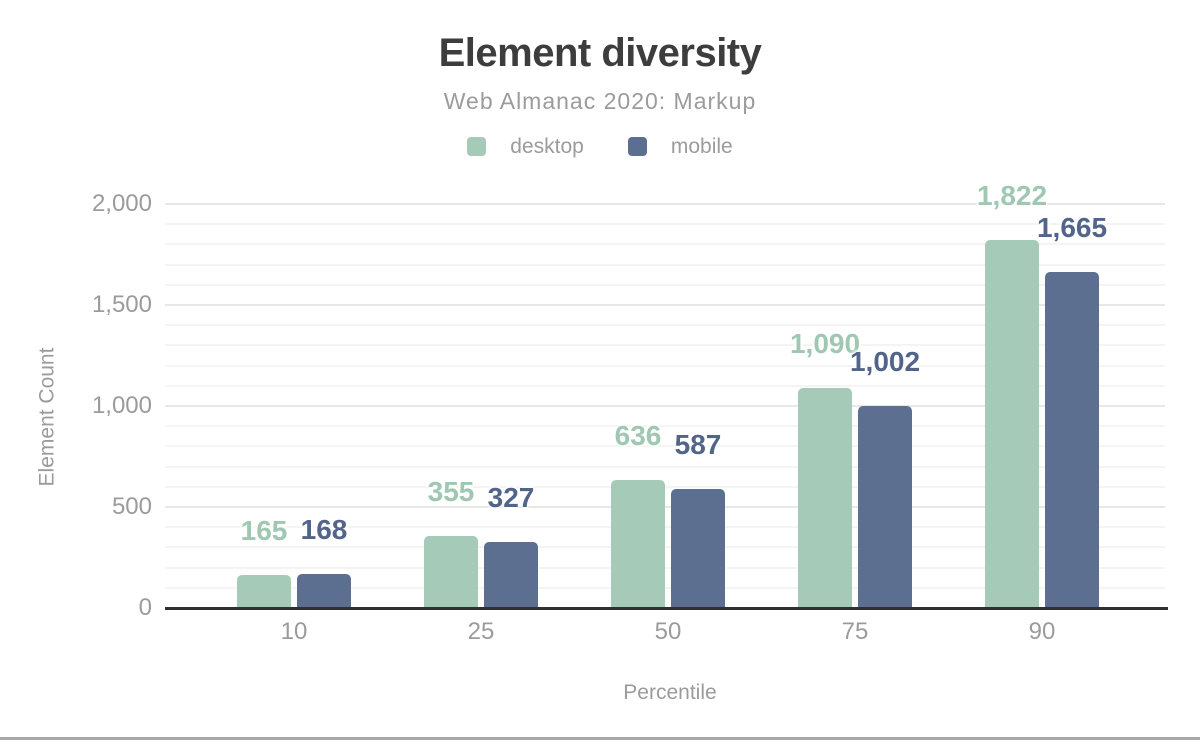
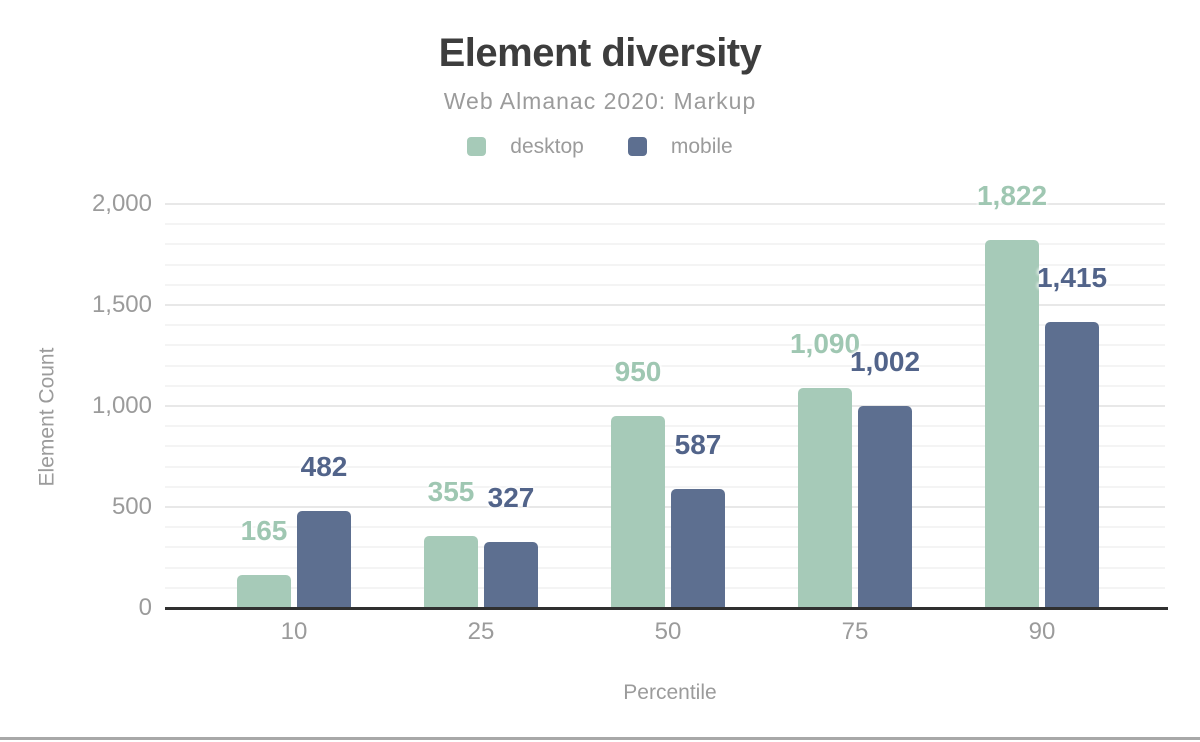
mobile/10: 168 -> 482
desktop/50: 636 -> 950
mobile/90: 1,665 -> 1,415
